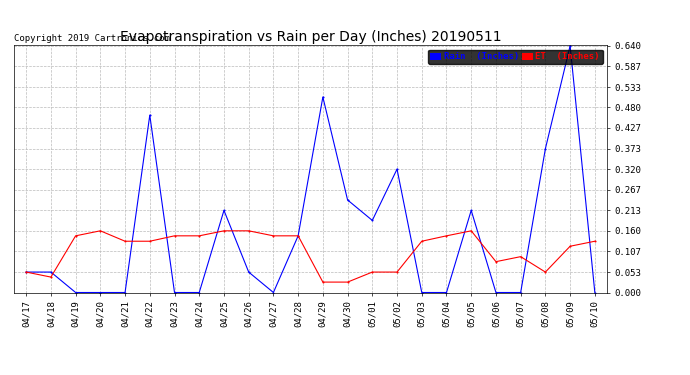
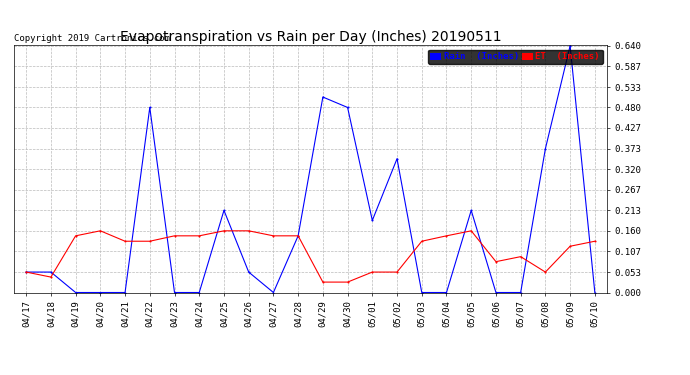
Rain (Inches)/04/22: 0.460 -> 0.480
Rain (Inches)/04/30: 0.240 -> 0.480
Rain (Inches)/05/02: 0.320 -> 0.347
